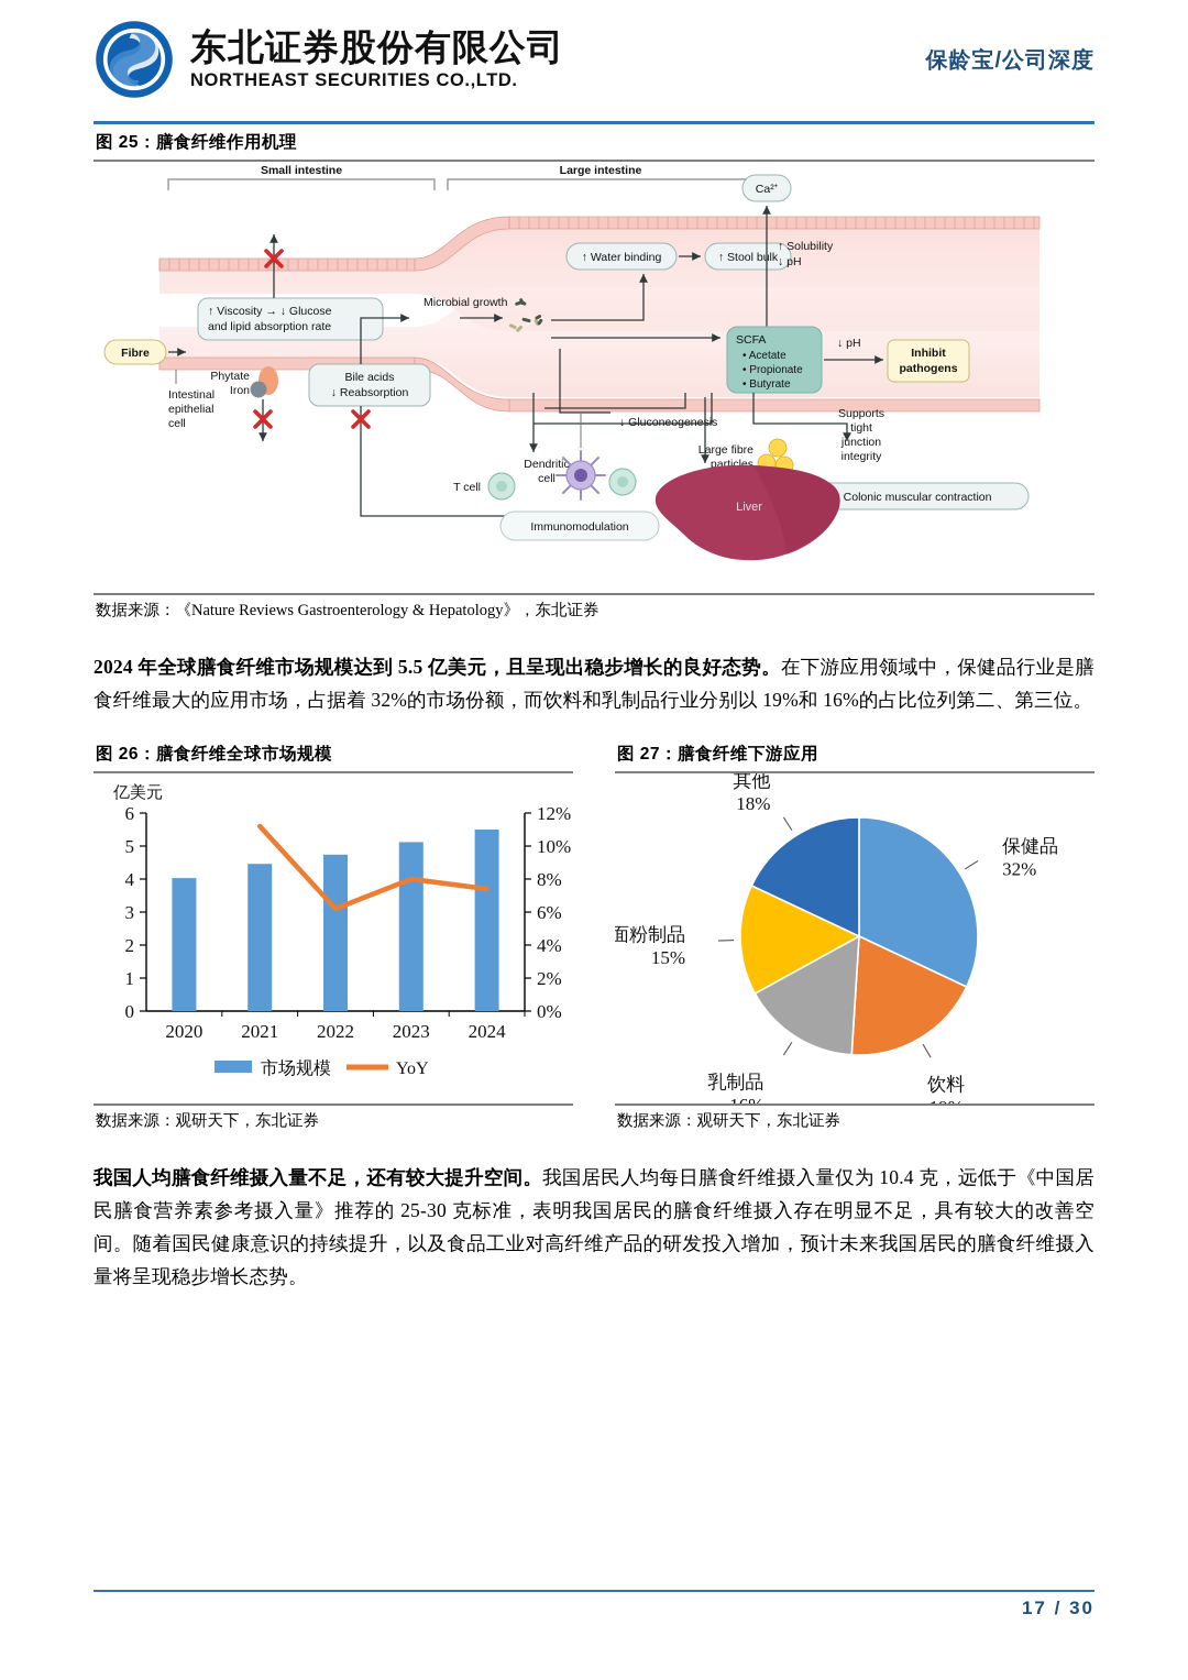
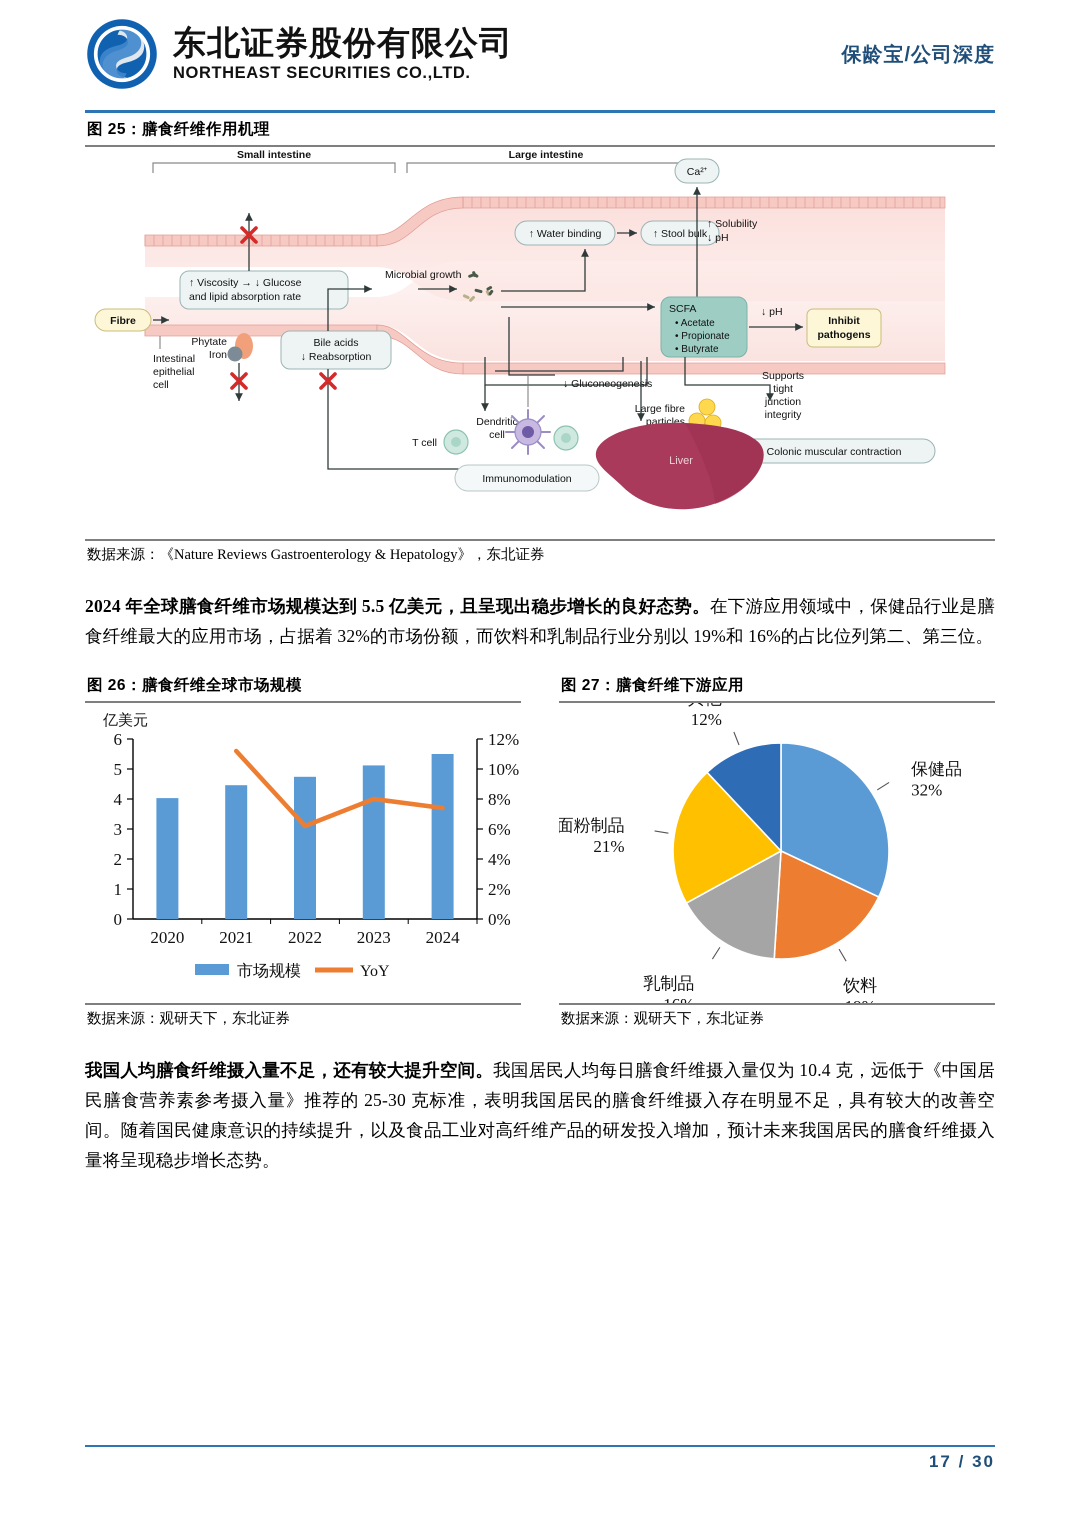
图 27：膳食纤维下游应用/面粉制品: 15% -> 21%
图 27：膳食纤维下游应用/其他: 18% -> 12%
